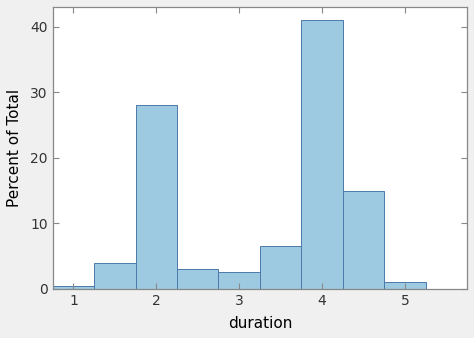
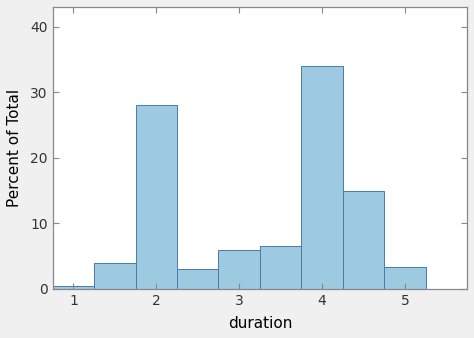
3: 2.5 -> 6.0
4: 41.0 -> 34.0
5: 1.0 -> 3.4
